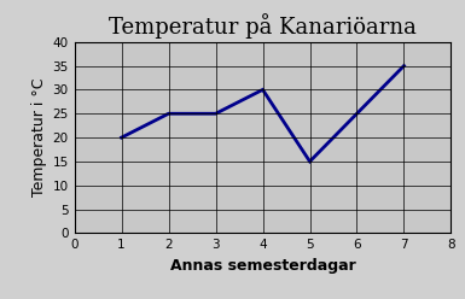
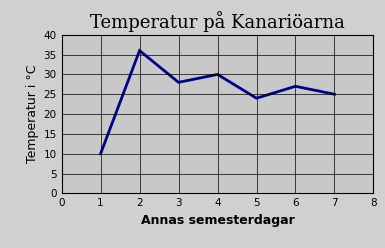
1: 20 -> 10
2: 25 -> 36
3: 25 -> 28
5: 15 -> 24
6: 25 -> 27
7: 35 -> 25
